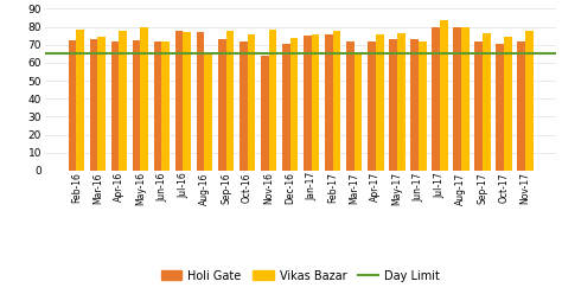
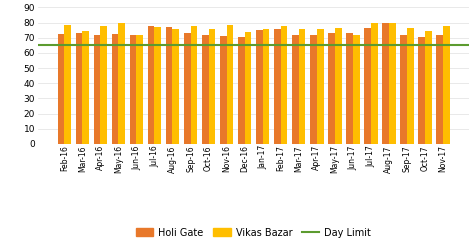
Vikas Bazar/Aug-16: 65 -> 76
Holi Gate/Nov-16: 64 -> 71
Vikas Bazar/Mar-17: 66 -> 76
Holi Gate/Jul-17: 80 -> 76
Vikas Bazar/Jul-17: 84 -> 80
